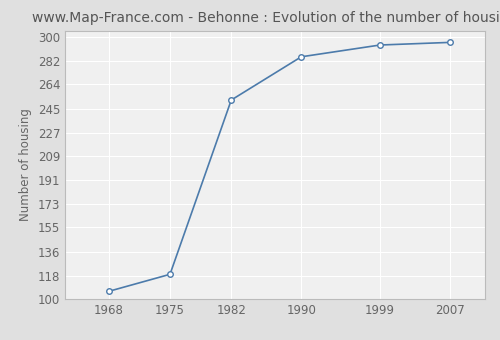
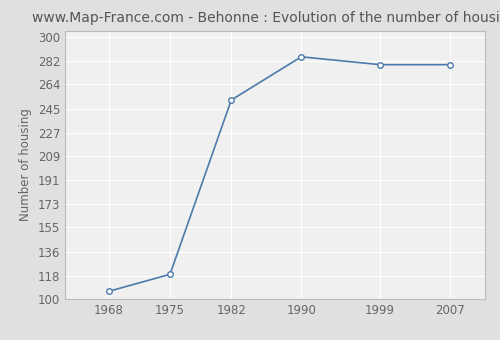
1999: 294 -> 279
2007: 296 -> 279
